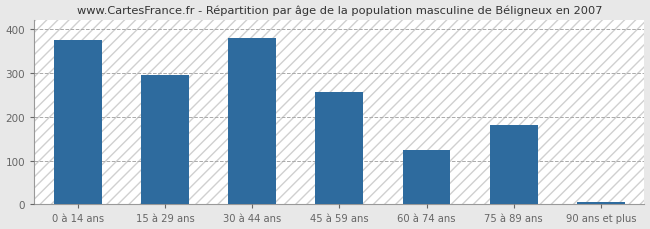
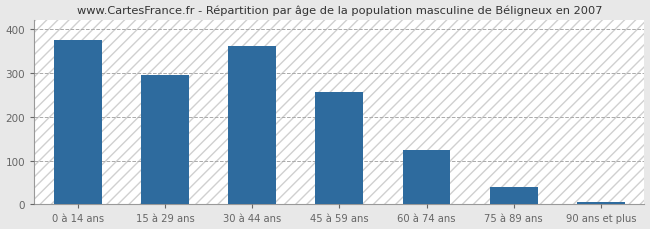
30 à 44 ans: 380 -> 360
75 à 89 ans: 180 -> 40
